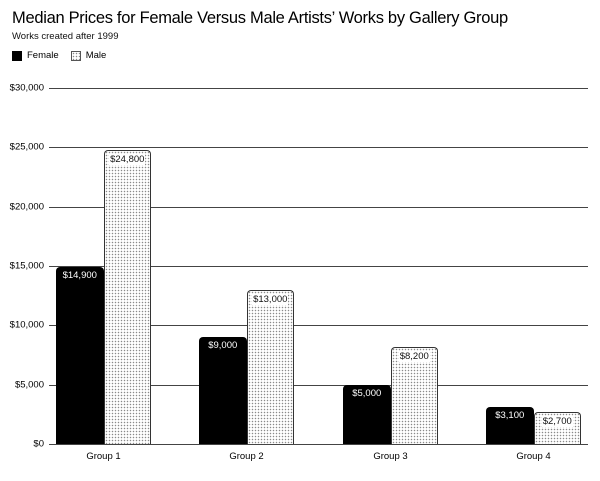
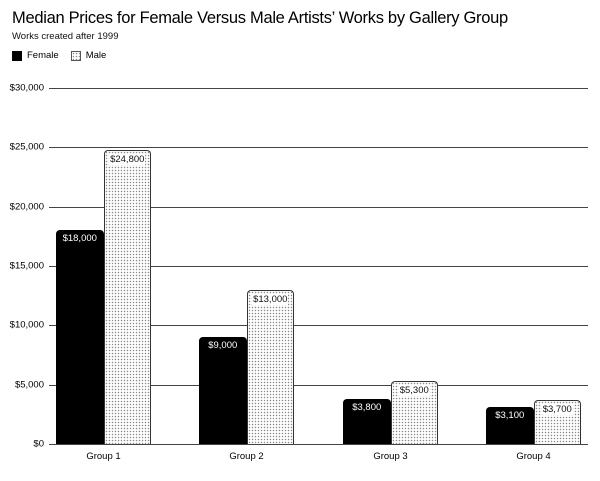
Female/Group 1: $14,900 -> $18,000
Female/Group 3: $5,000 -> $3,800
Male/Group 3: $8,200 -> $5,300
Male/Group 4: $2,700 -> $3,700
